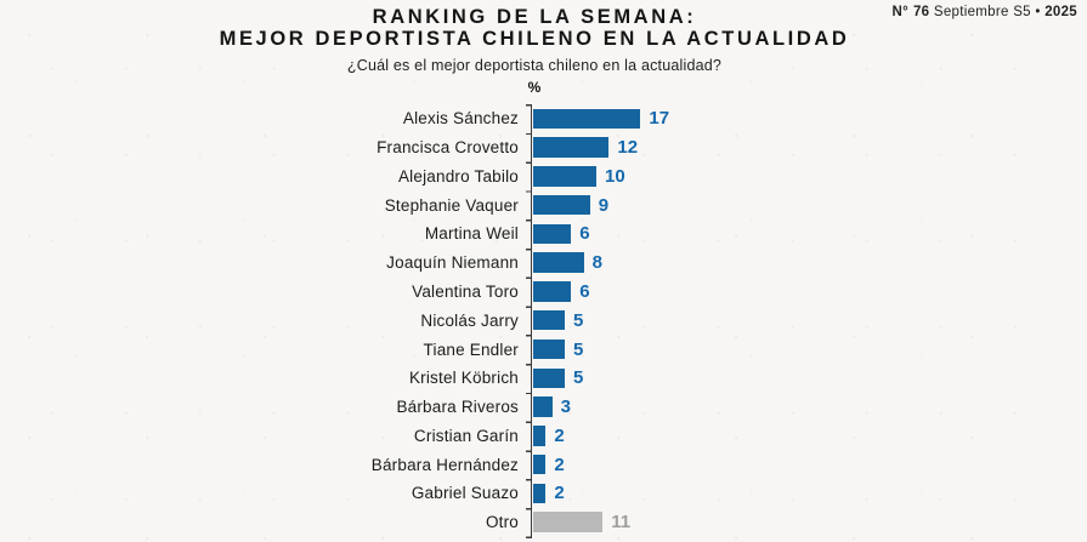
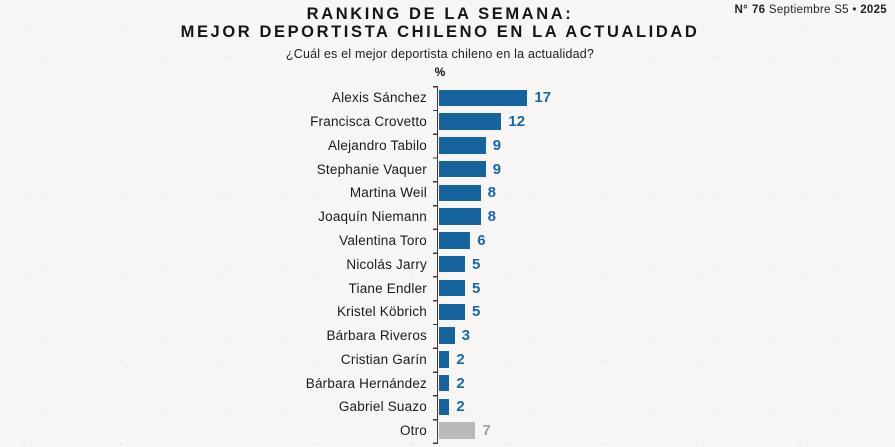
Alejandro Tabilo: 10 -> 9
Martina Weil: 6 -> 8
Otro: 11 -> 7
